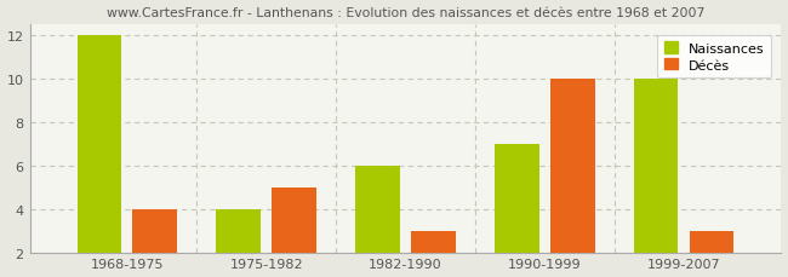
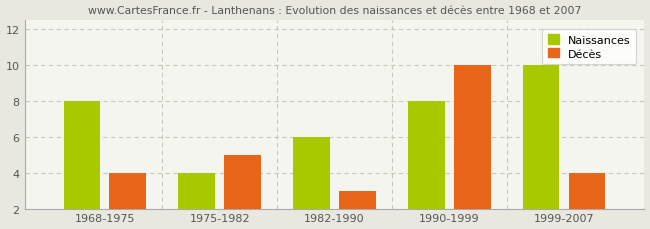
Naissances/1968-1975: 12 -> 8
Naissances/1990-1999: 7 -> 8
Décès/1999-2007: 3 -> 4
